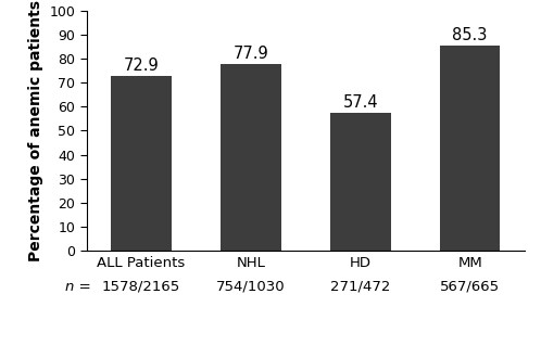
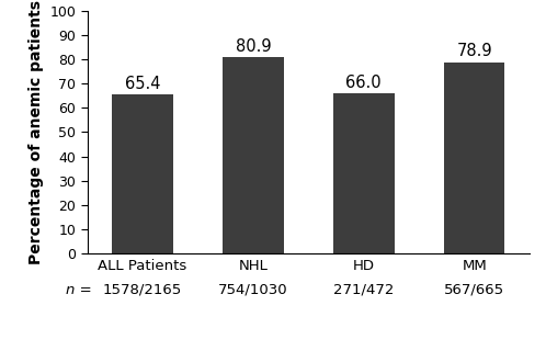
ALL Patients: 72.9 -> 65.4
NHL: 77.9 -> 80.9
HD: 57.4 -> 66.0
MM: 85.3 -> 78.9
